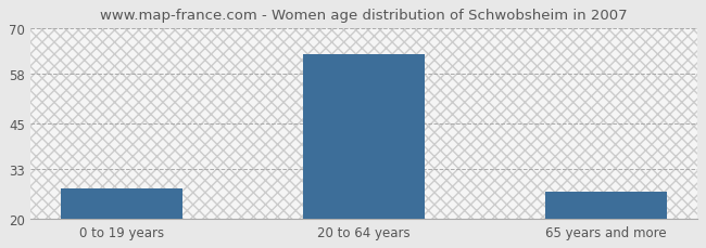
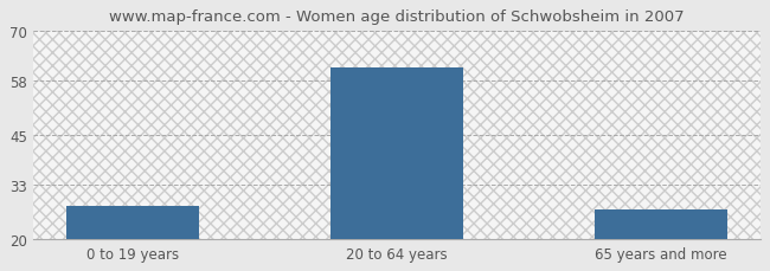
20 to 64 years: 63 -> 61
